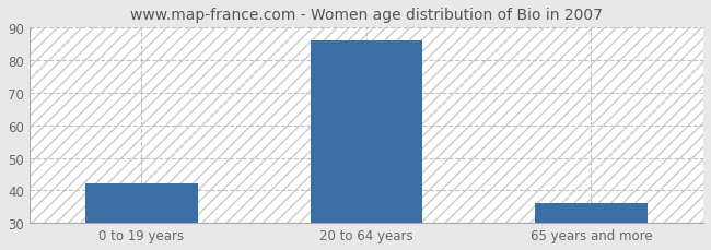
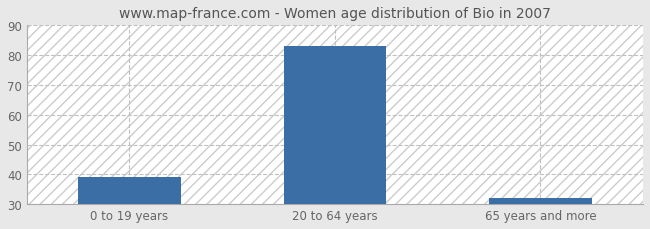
0 to 19 years: 42 -> 39
20 to 64 years: 86 -> 83
65 years and more: 36 -> 32
